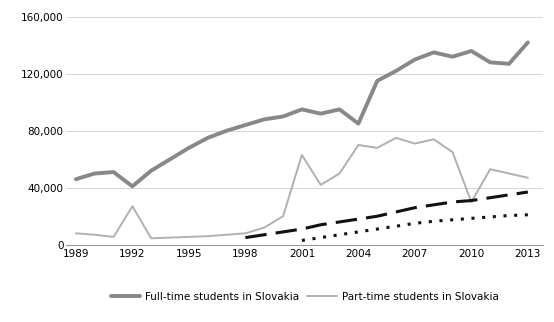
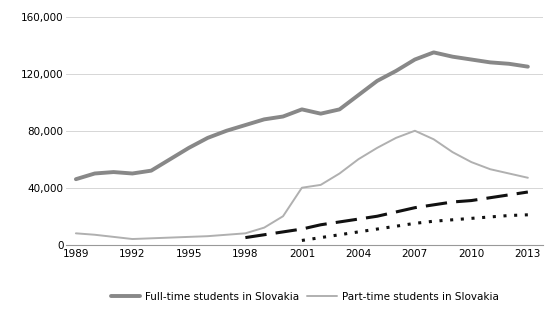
Full-time students in Slovakia/1992: 41,000 -> 50,000
Part-time students in Slovakia/1992: 27,000 -> 4,000
Part-time students in Slovakia/2001: 63,000 -> 40,000
Full-time students in Slovakia/2004: 85,000 -> 105,000
Part-time students in Slovakia/2004: 70,000 -> 60,000
Part-time students in Slovakia/2007: 71,000 -> 80,000
Full-time students in Slovakia/2010: 136,000 -> 130,000
Part-time students in Slovakia/2010: 30,000 -> 58,000
Full-time students in Slovakia/2013: 142,000 -> 125,000
